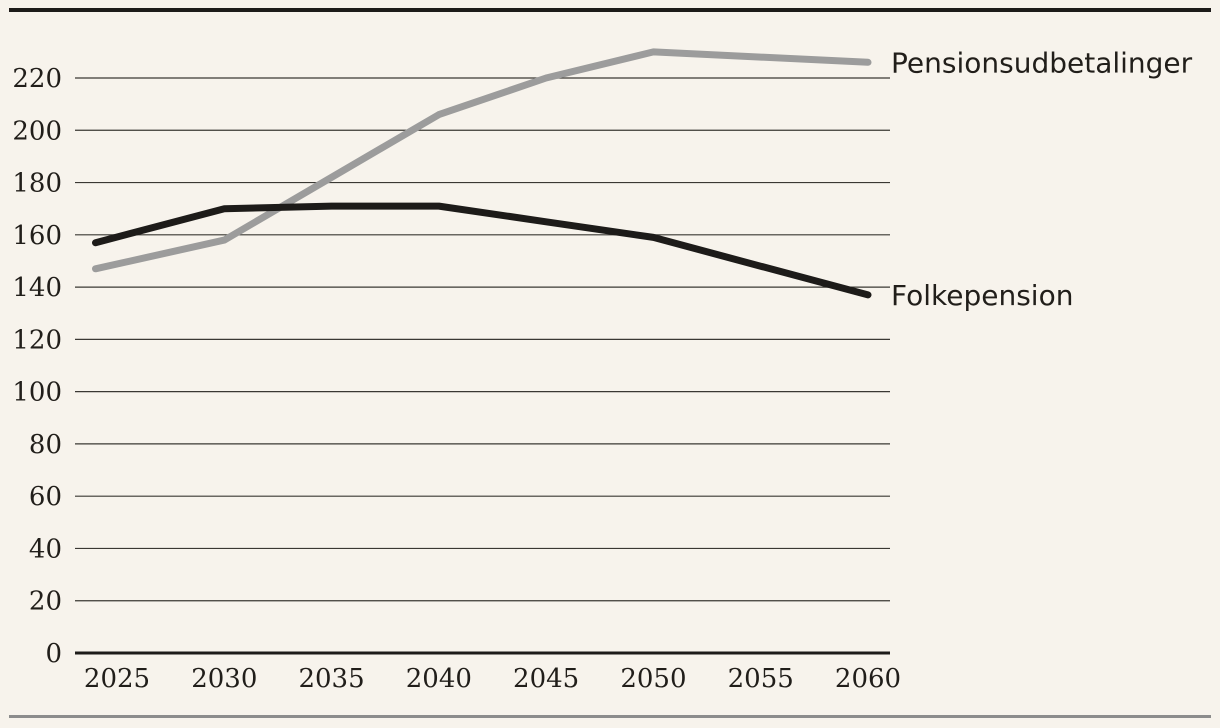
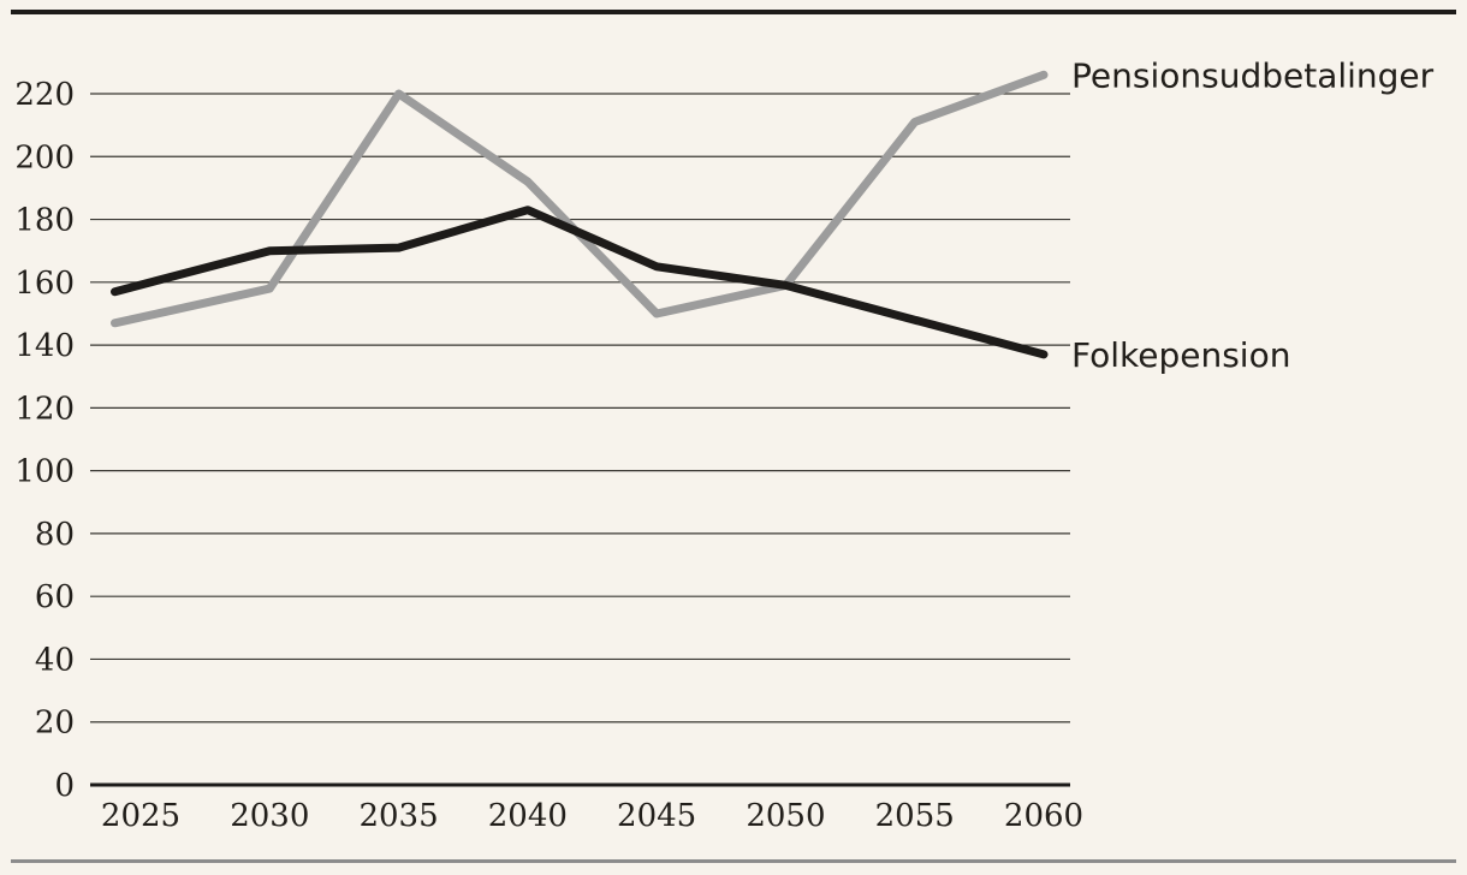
Pensionsudbetalinger/2035: 182 -> 220
Pensionsudbetalinger/2040: 206 -> 192
Folkepension/2040: 171 -> 183
Pensionsudbetalinger/2045: 220 -> 150
Pensionsudbetalinger/2050: 230 -> 159
Pensionsudbetalinger/2055: 228 -> 211
